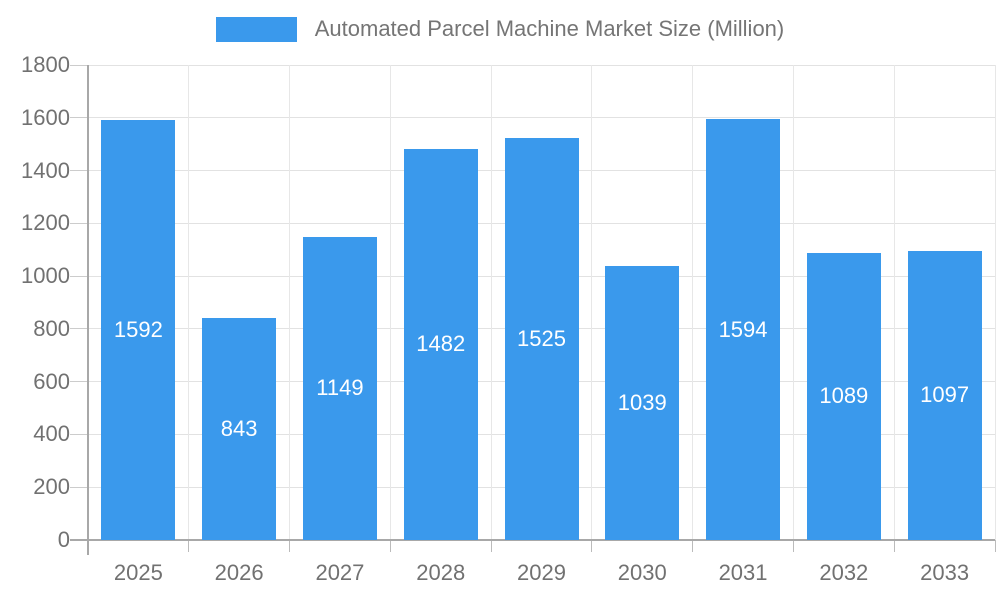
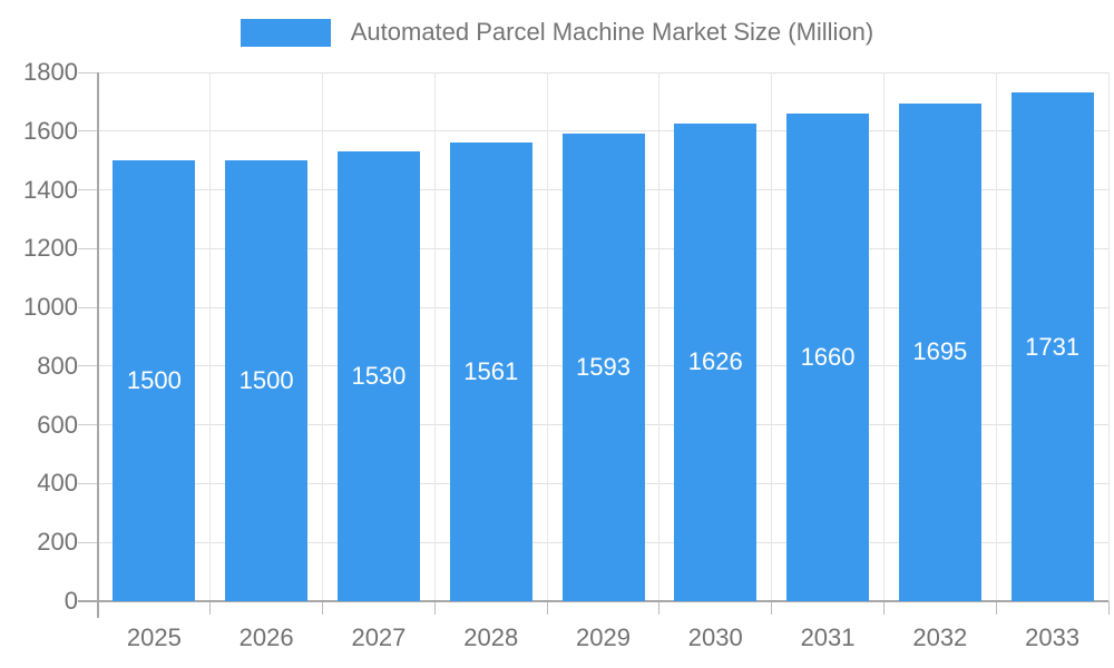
2025: 1592 -> 1500
2026: 843 -> 1500
2027: 1149 -> 1530
2028: 1482 -> 1561
2029: 1525 -> 1593
2030: 1039 -> 1626
2031: 1594 -> 1660
2032: 1089 -> 1695
2033: 1097 -> 1731
